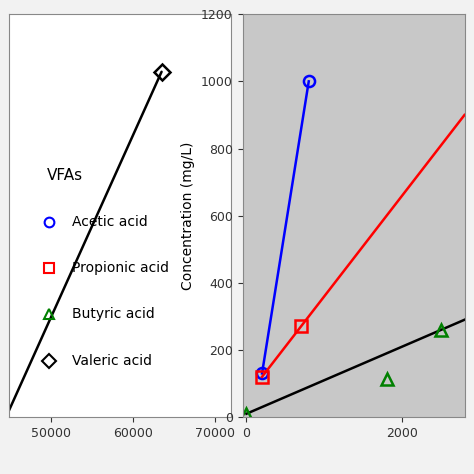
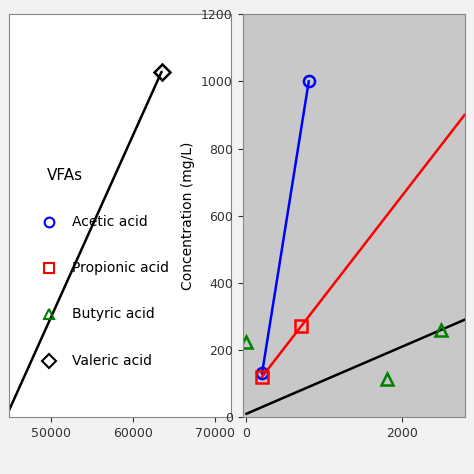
0: 10 -> 225
